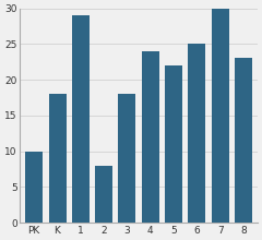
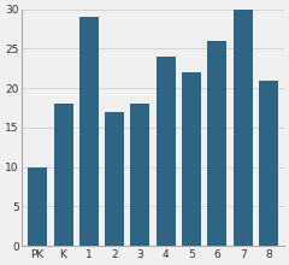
2: 8 -> 17
6: 25 -> 26
8: 23 -> 21
